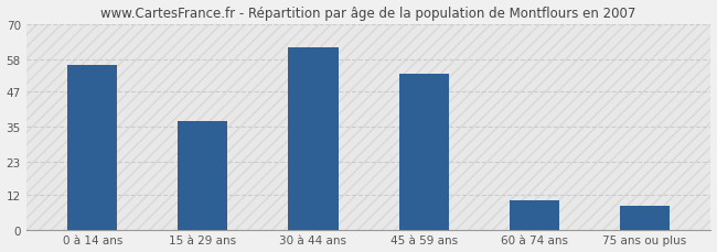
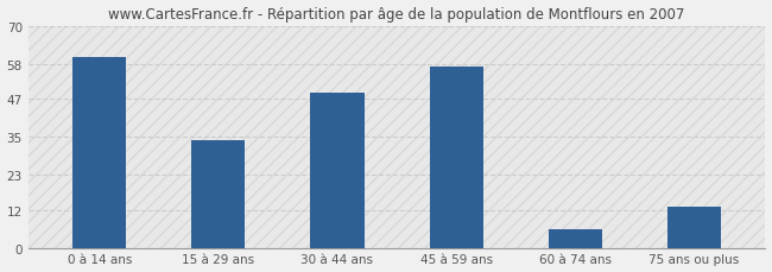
0 à 14 ans: 56 -> 60
15 à 29 ans: 37 -> 34
30 à 44 ans: 62 -> 49
45 à 59 ans: 53 -> 57
60 à 74 ans: 10 -> 6
75 ans ou plus: 8 -> 13
